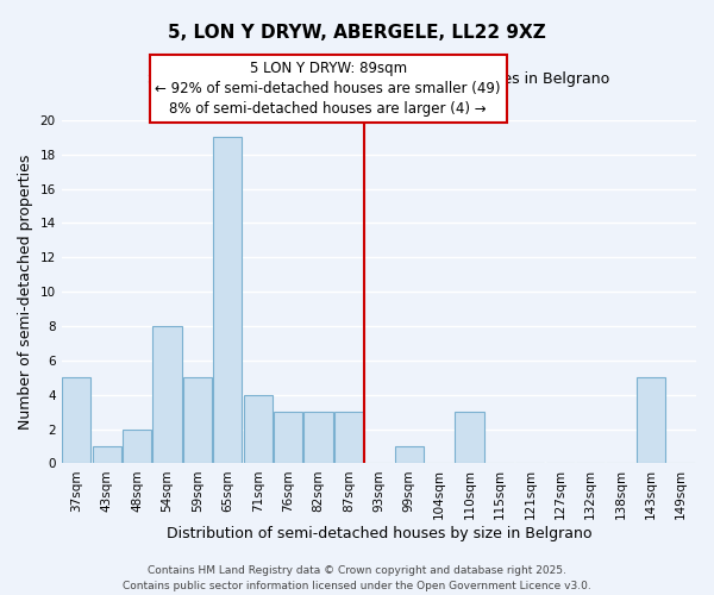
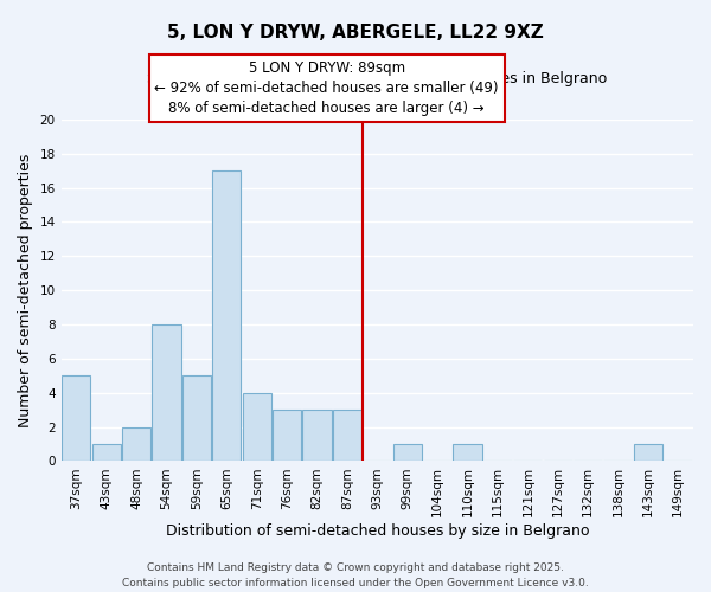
65sqm: 19 -> 17
110sqm: 3 -> 1
143sqm: 5 -> 1
